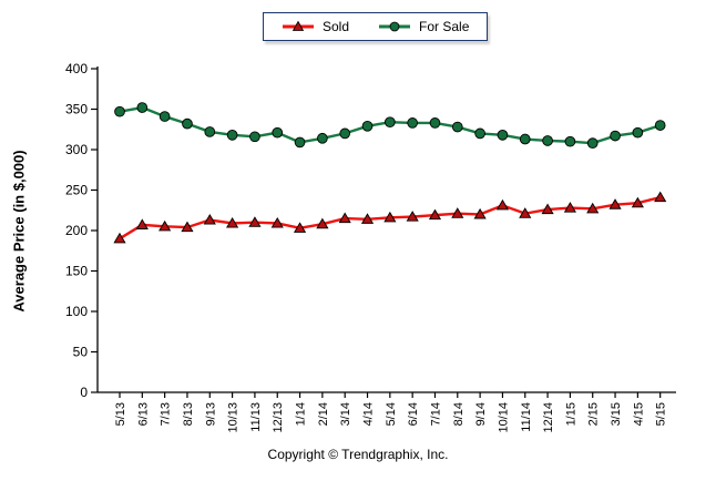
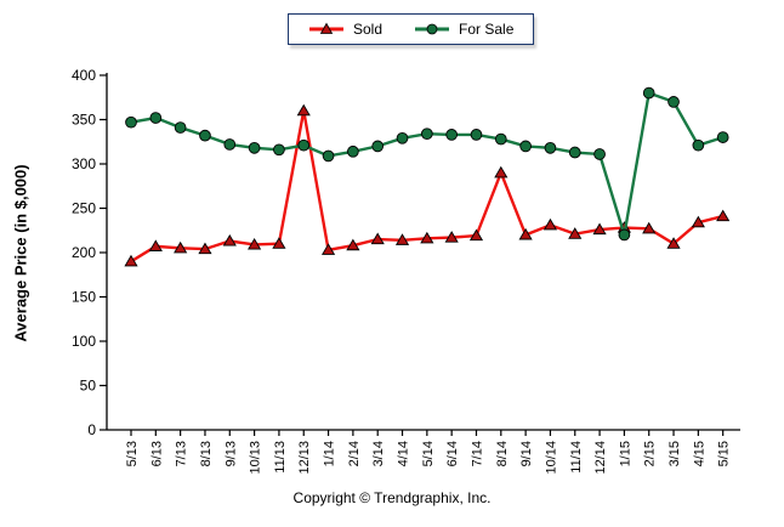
Sold/12/13: 210 -> 360
Sold/8/14: 220 -> 290
For Sale/1/15: 310 -> 220
For Sale/2/15: 310 -> 380
Sold/3/15: 230 -> 210
For Sale/3/15: 320 -> 370
